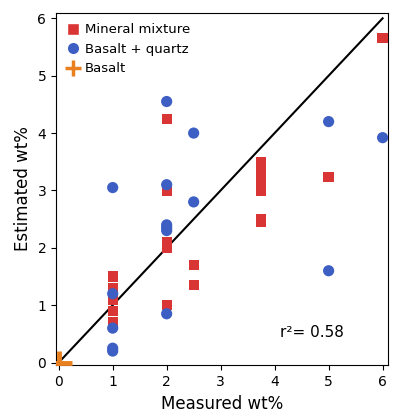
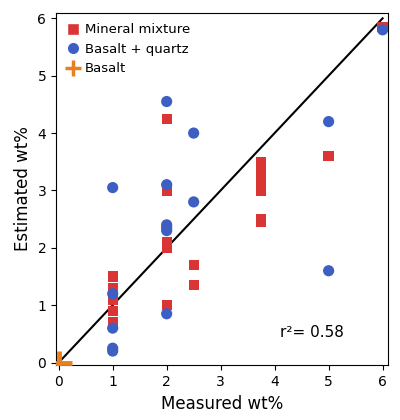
Mineral mixture/5: 3.24 -> 3.60
Mineral mixture/6: 5.66 -> 5.85
Basalt + quartz/6: 3.92 -> 5.80
